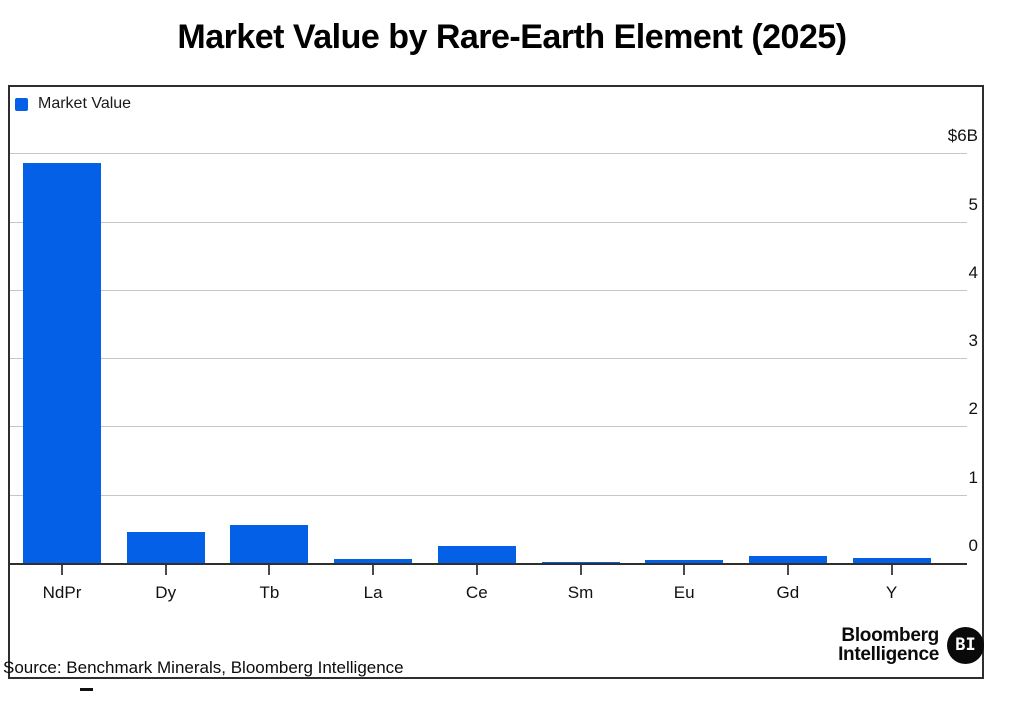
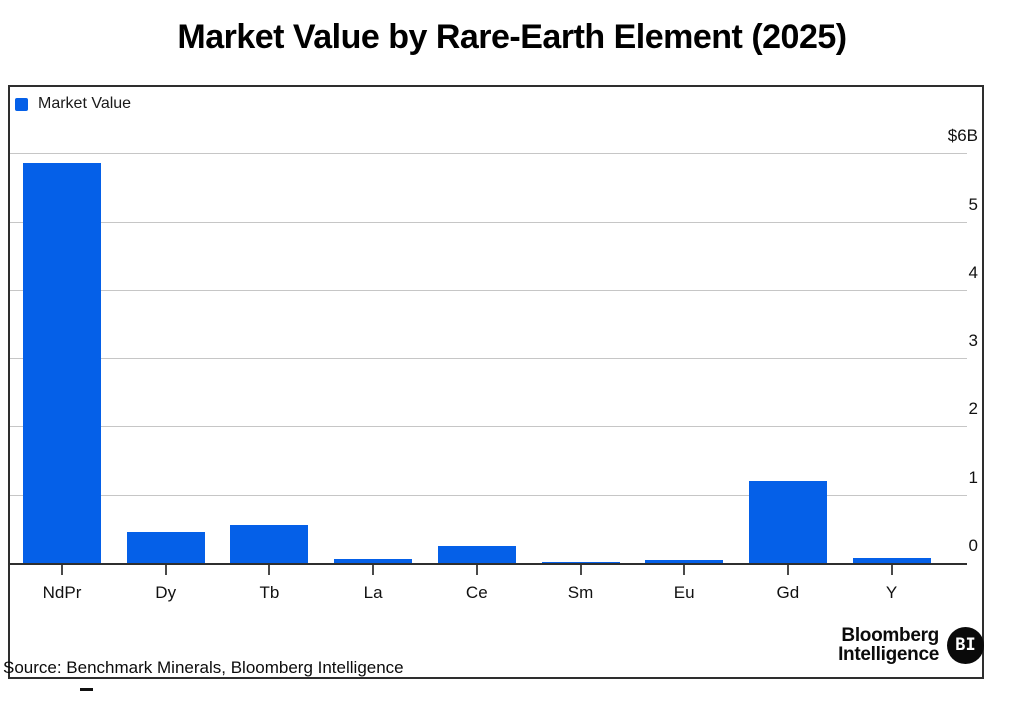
Gd: $0.1B -> $1.2B
